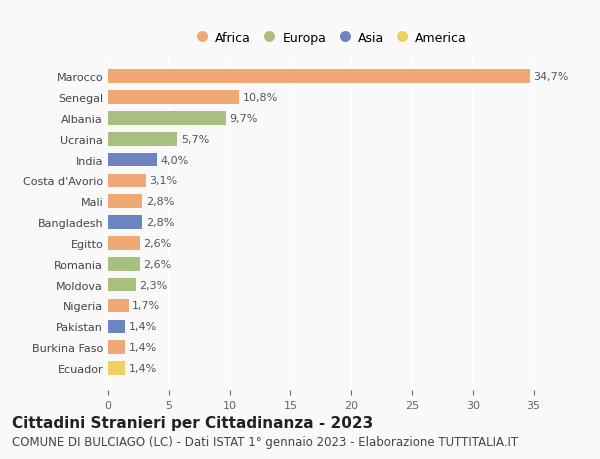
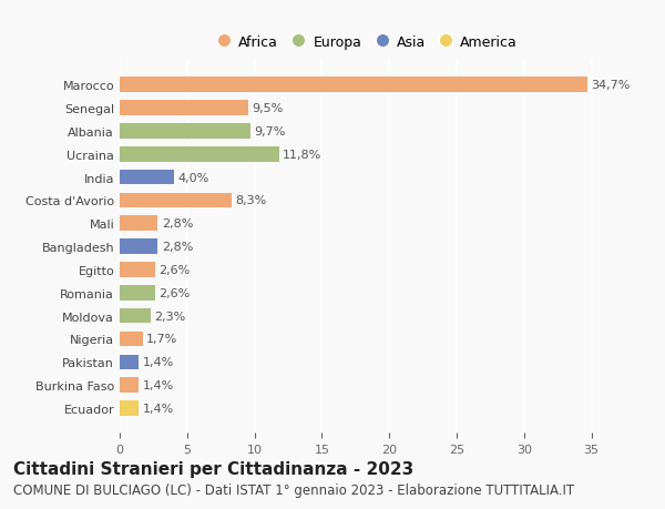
Senegal: 10,8% -> 9,5%
Ucraina: 5,7% -> 11,8%
Costa d'Avorio: 3,1% -> 8,3%
